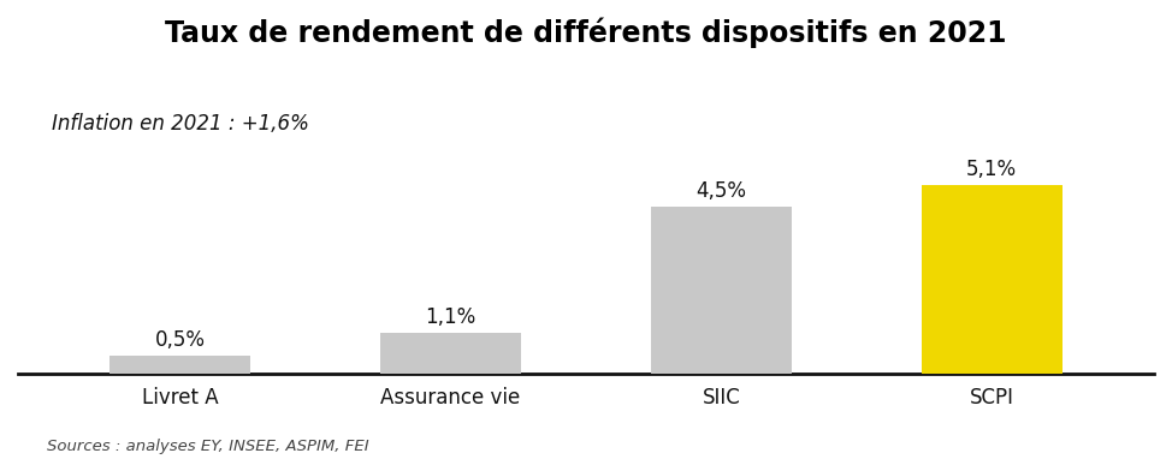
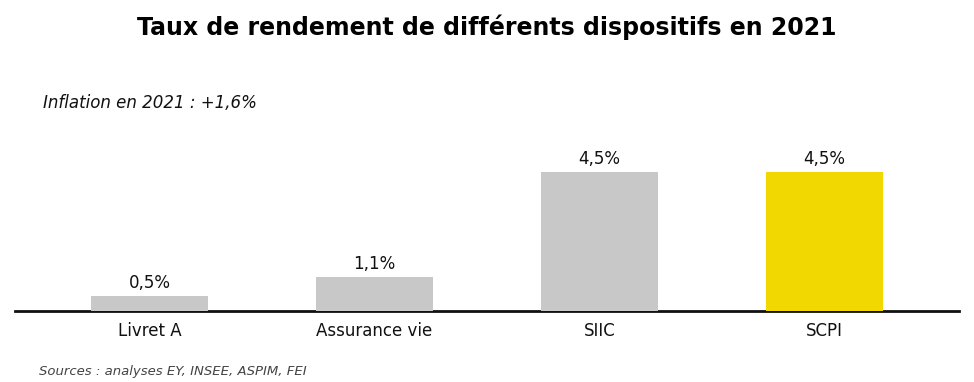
SCPI: 5,1% -> 4,5%
